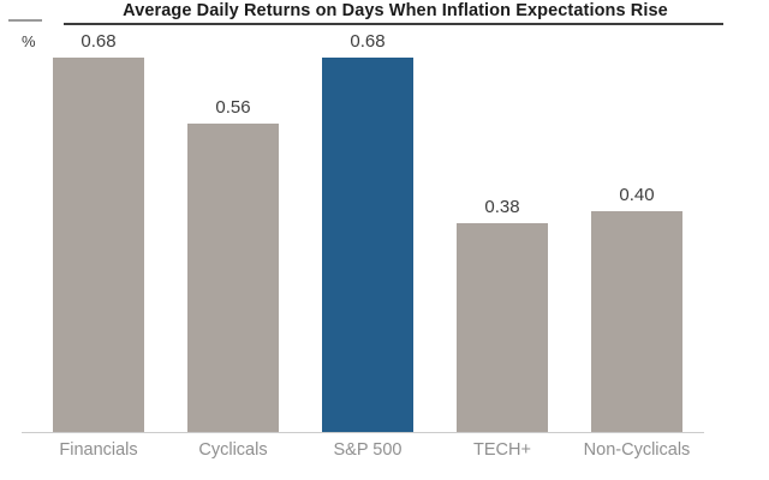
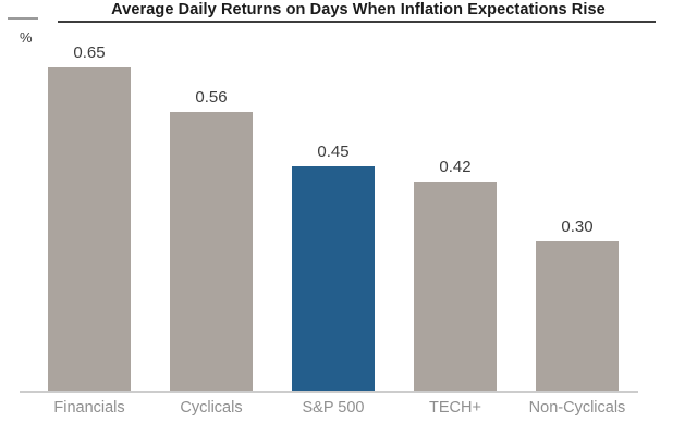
Financials: 0.68 -> 0.65
S&P 500: 0.68 -> 0.45
TECH+: 0.38 -> 0.42
Non-Cyclicals: 0.40 -> 0.30
